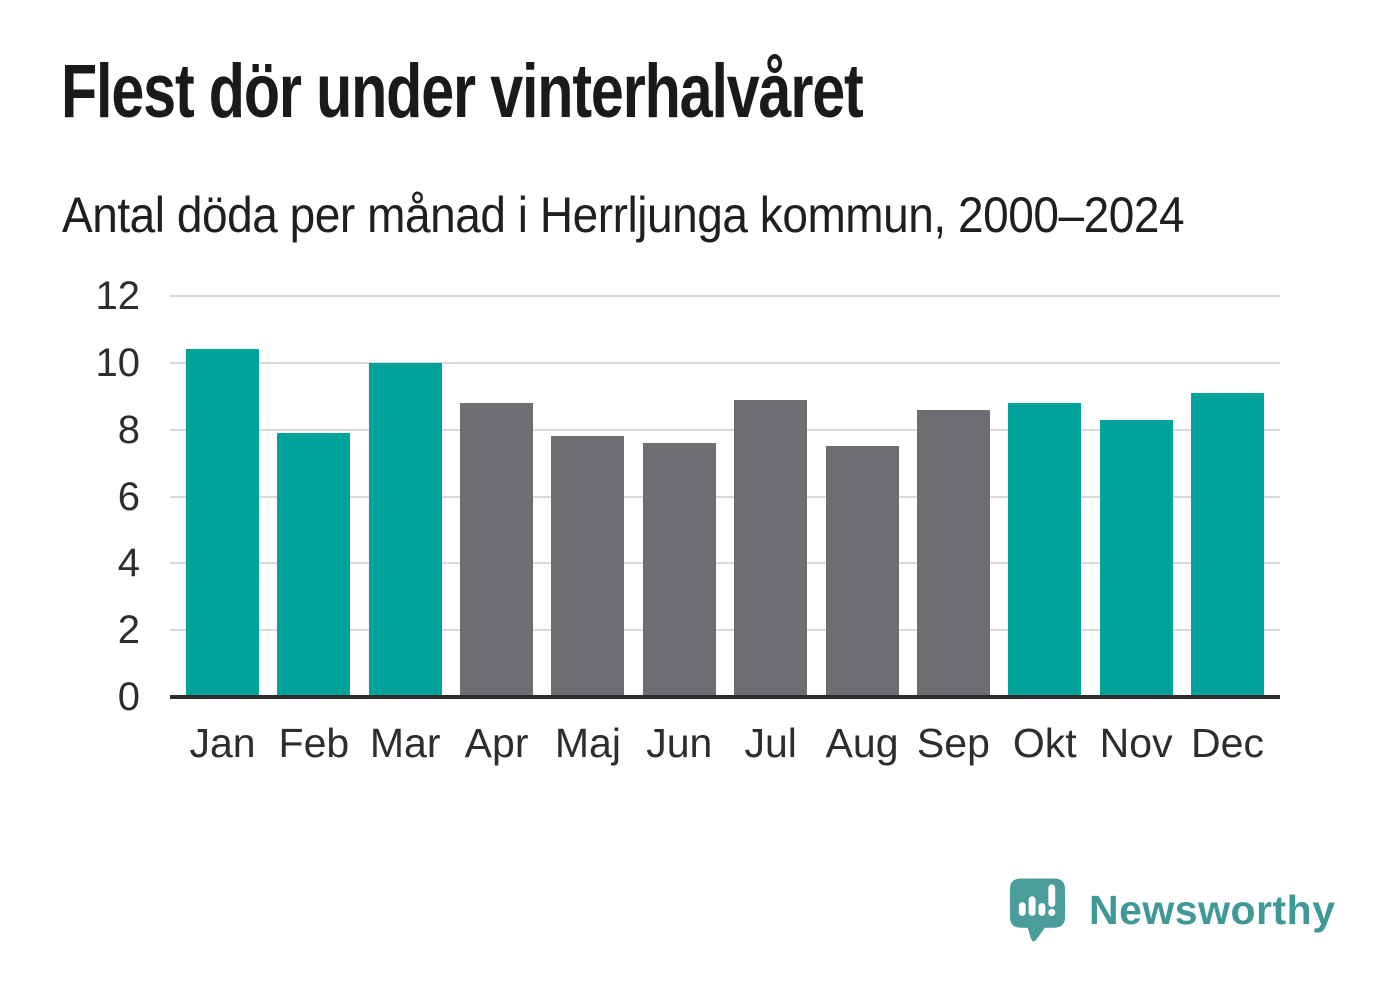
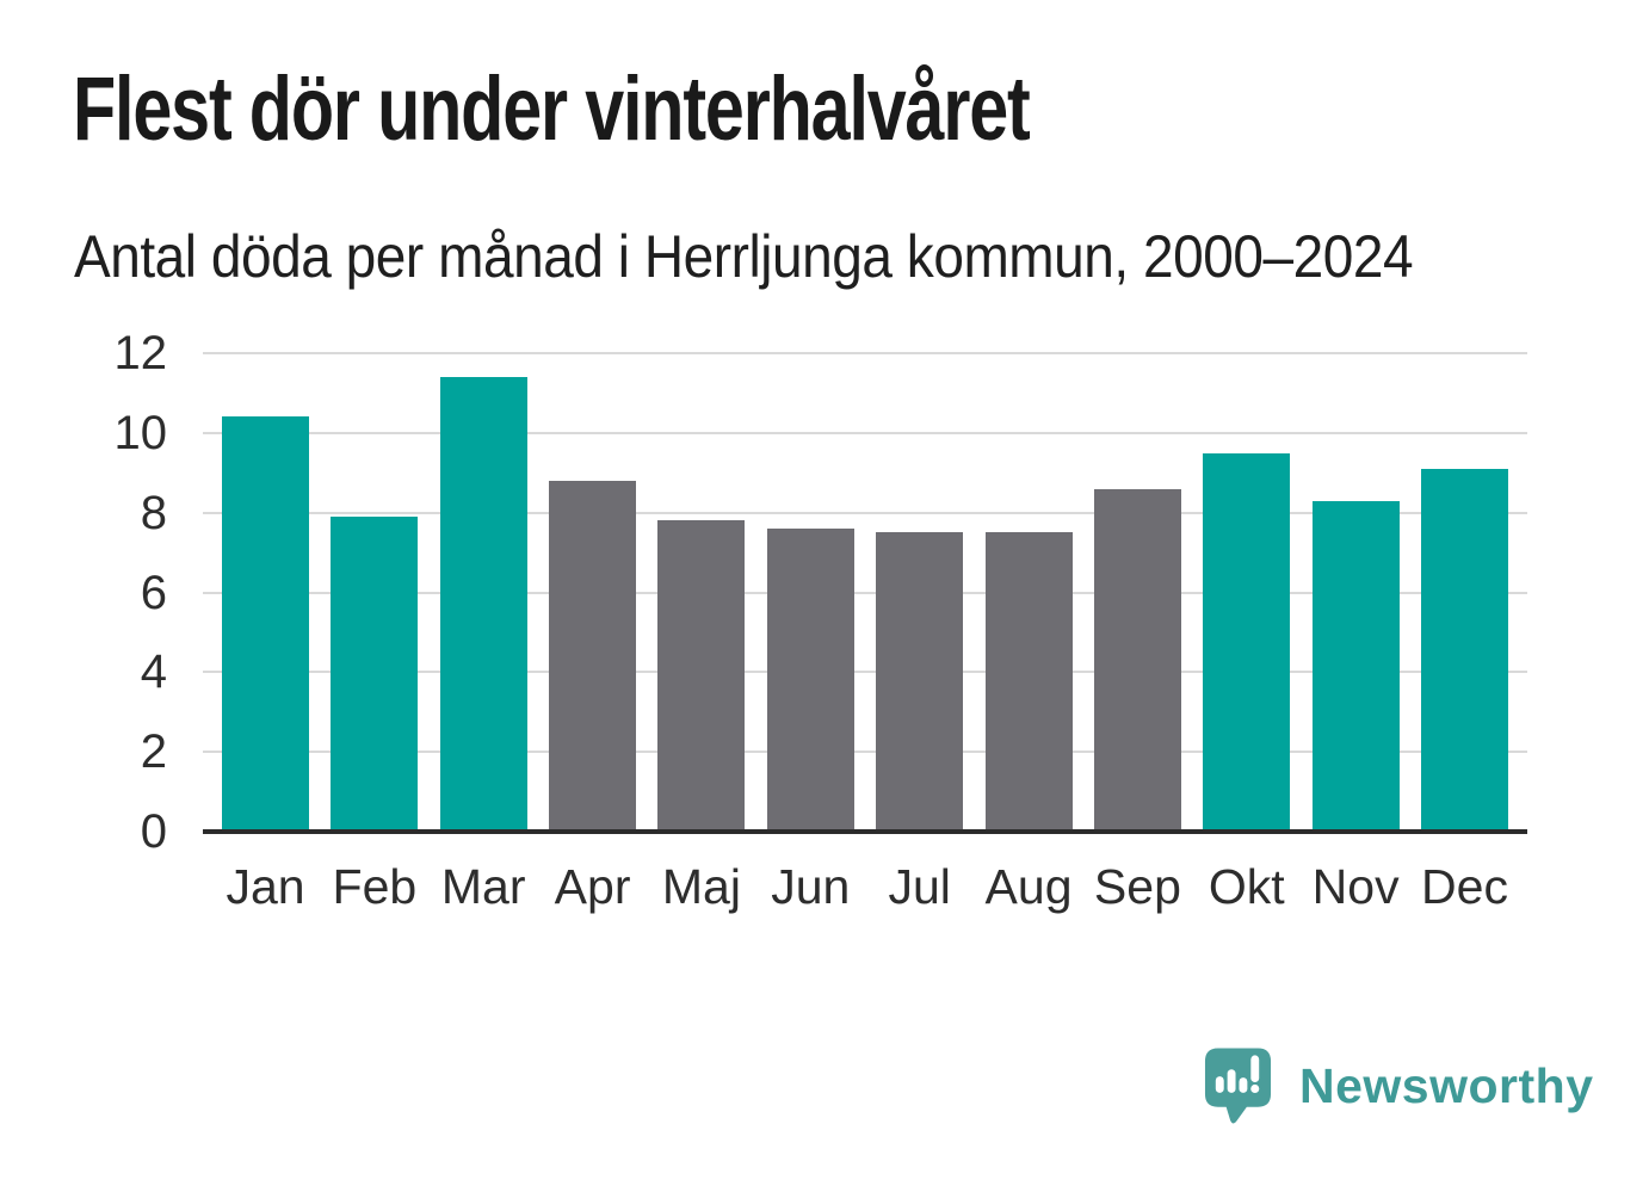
Mar: 10.0 -> 11.4
Jul: 8.9 -> 7.5
Okt: 8.8 -> 9.5
